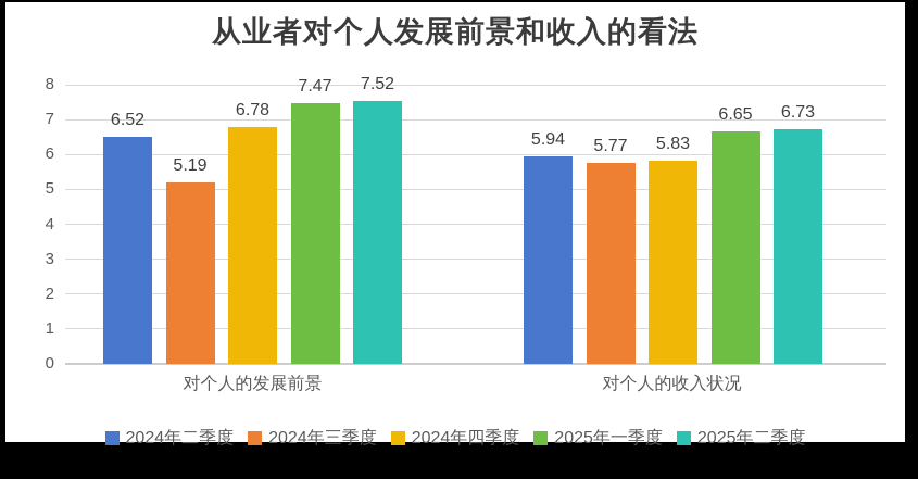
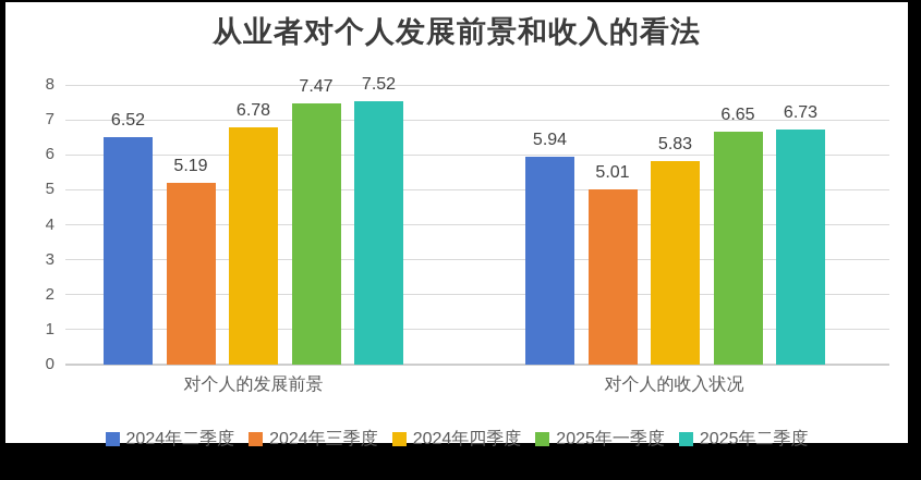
2024年三季度/对个人的收入状况: 5.77 -> 5.01
